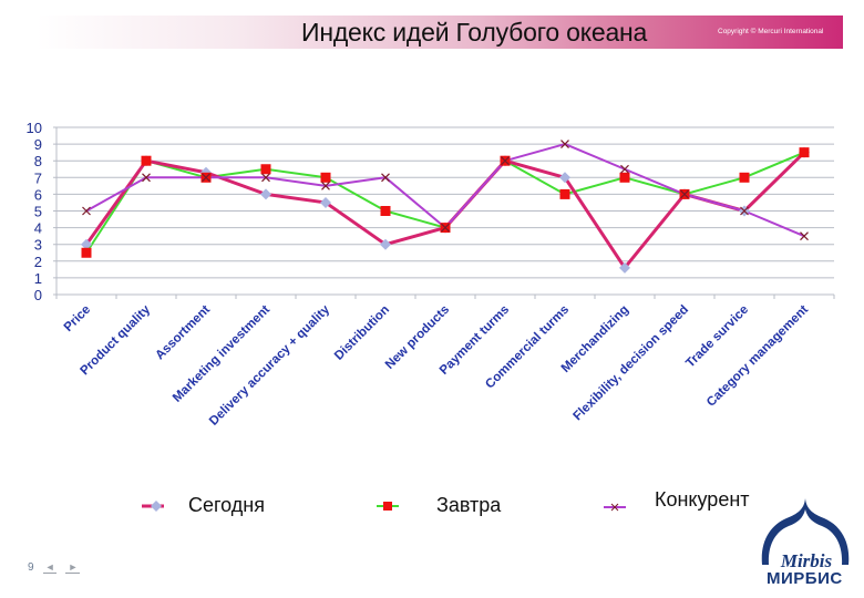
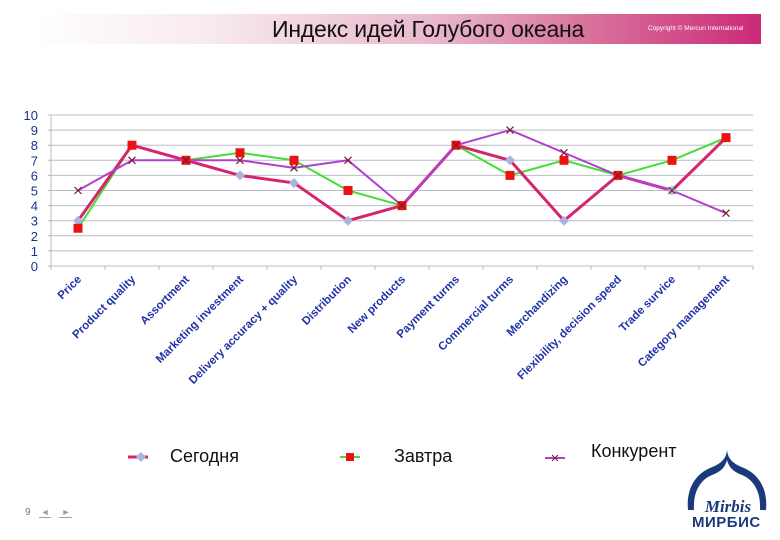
Сегодня/Assortment: 7.3 -> 7.0
Сегодня/Merchandizing: 1.6 -> 3.0
